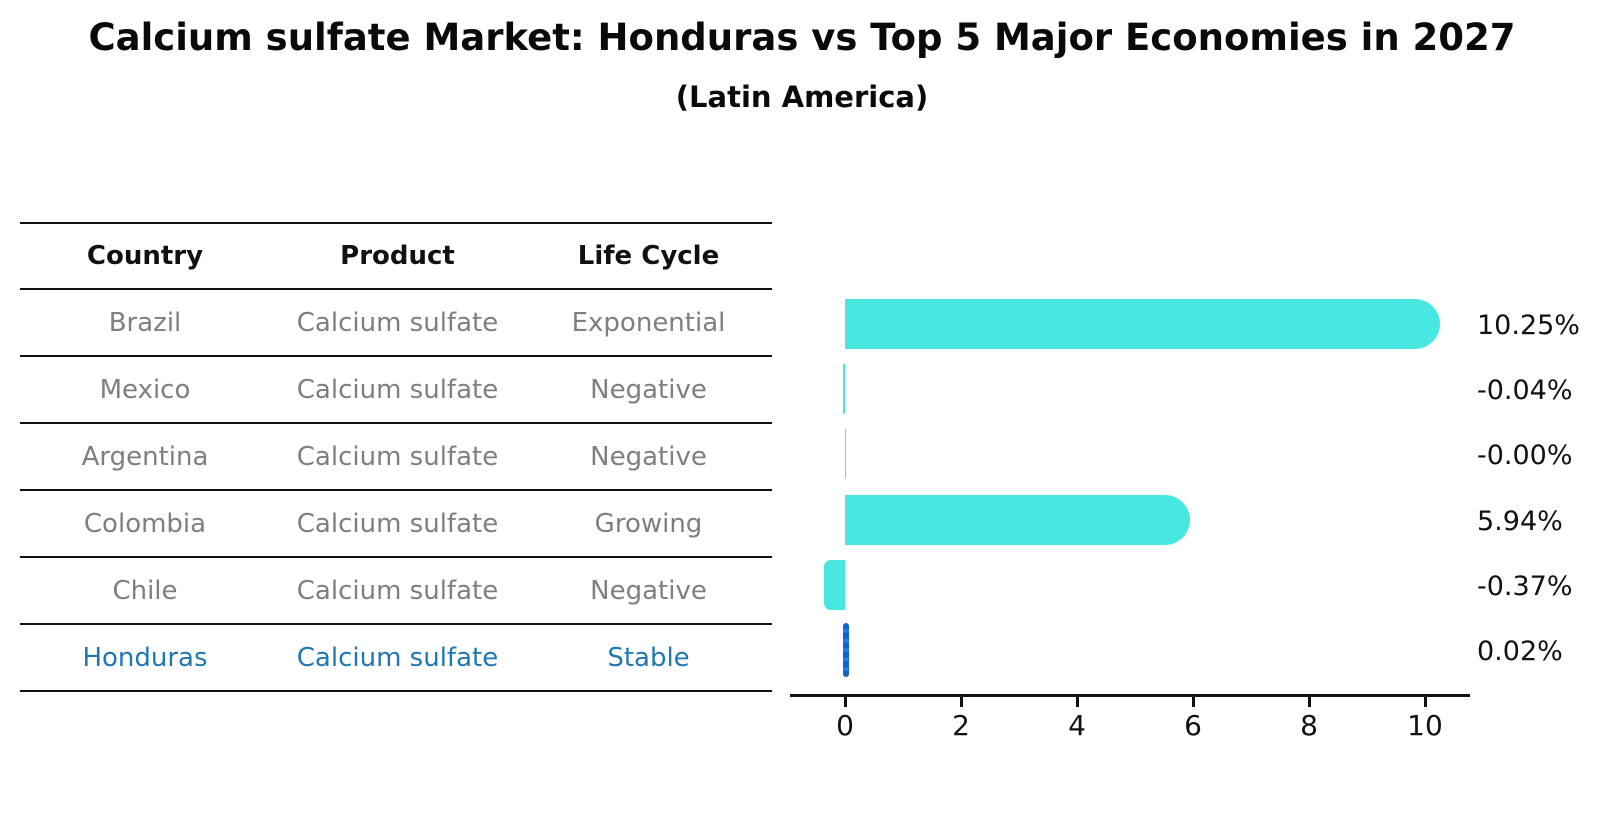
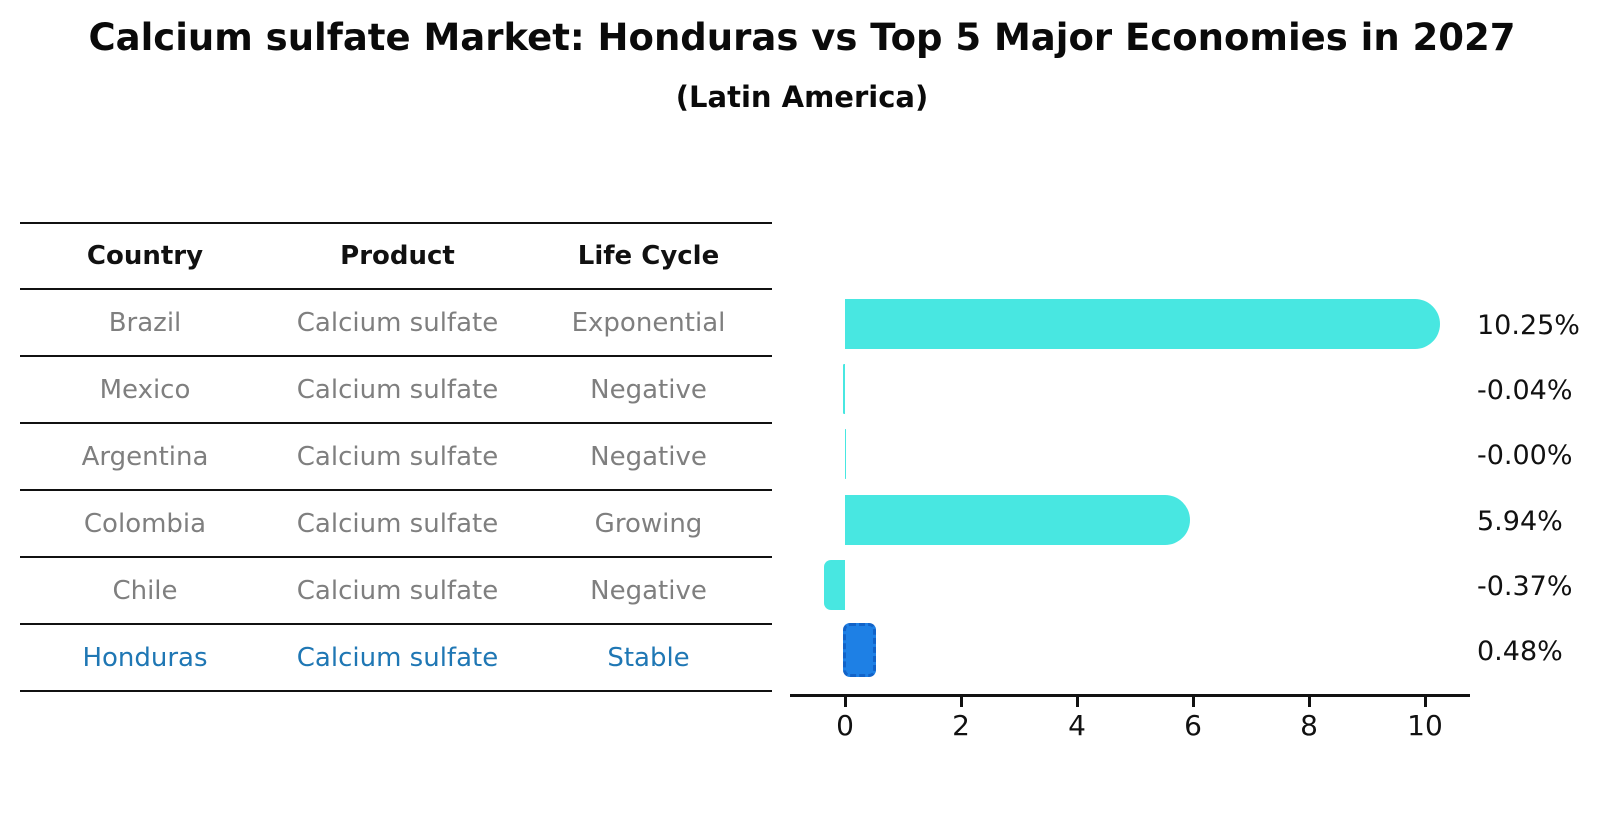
Honduras: 0.02% -> 0.48%
